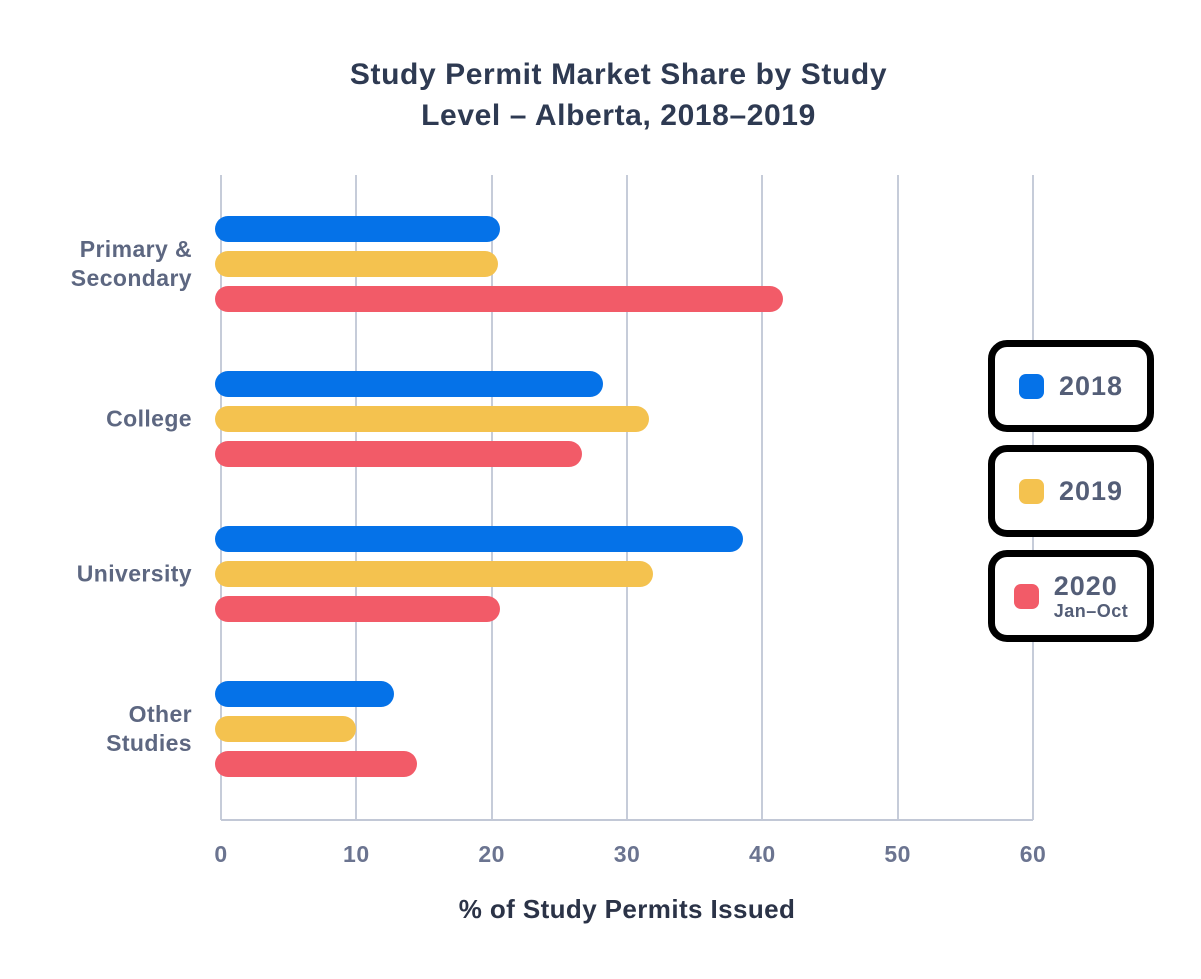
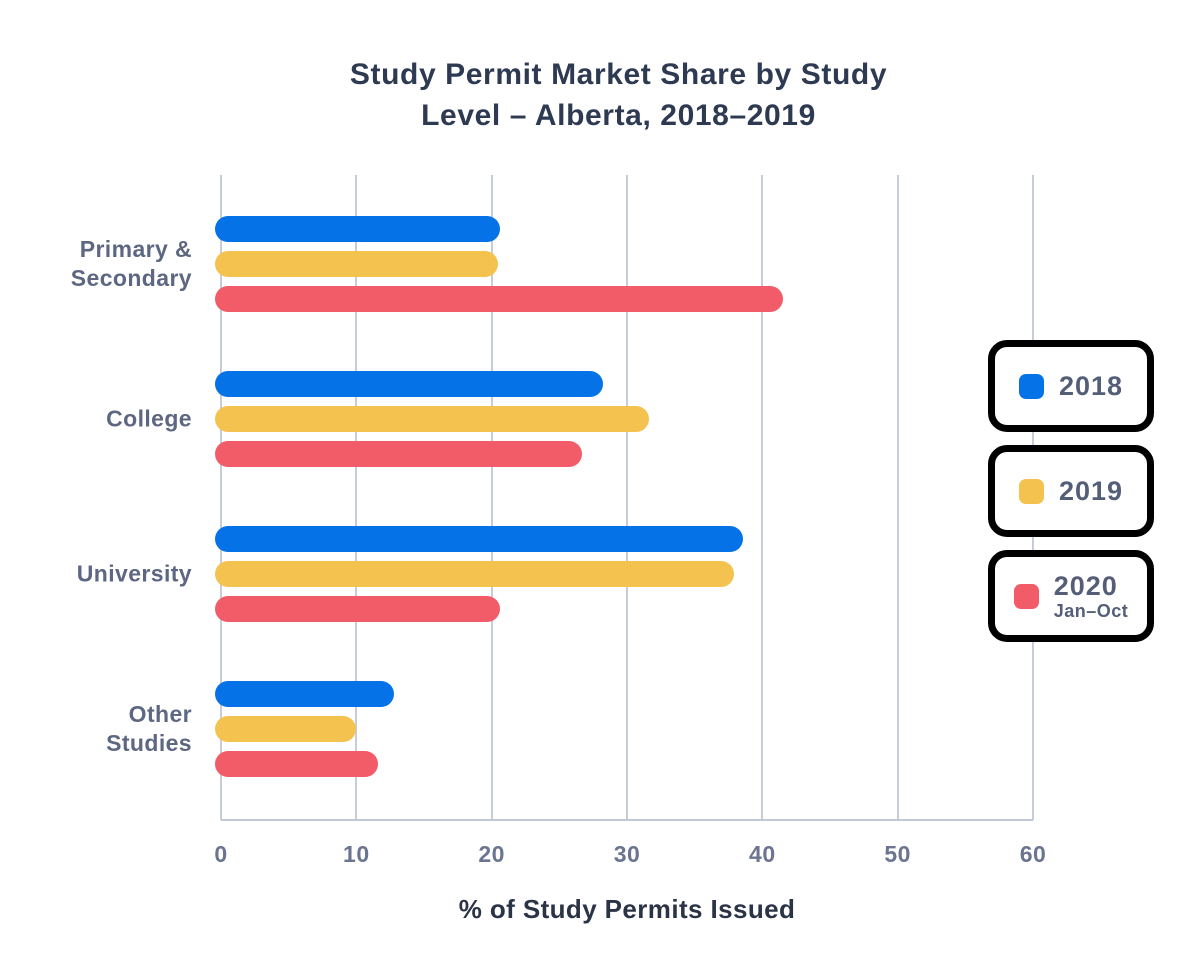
2019/University: 31.9 -> 37.9
2020/Other Studies: 14.5 -> 11.6
